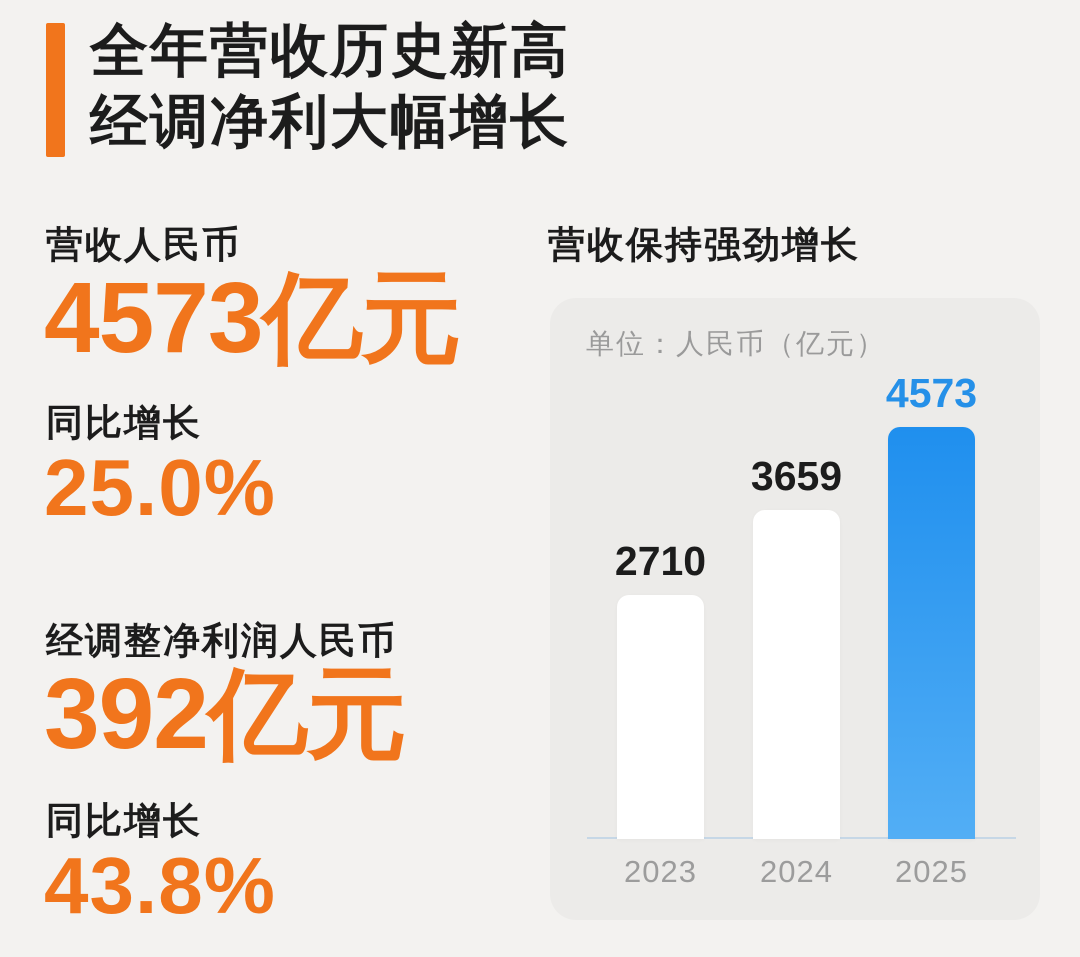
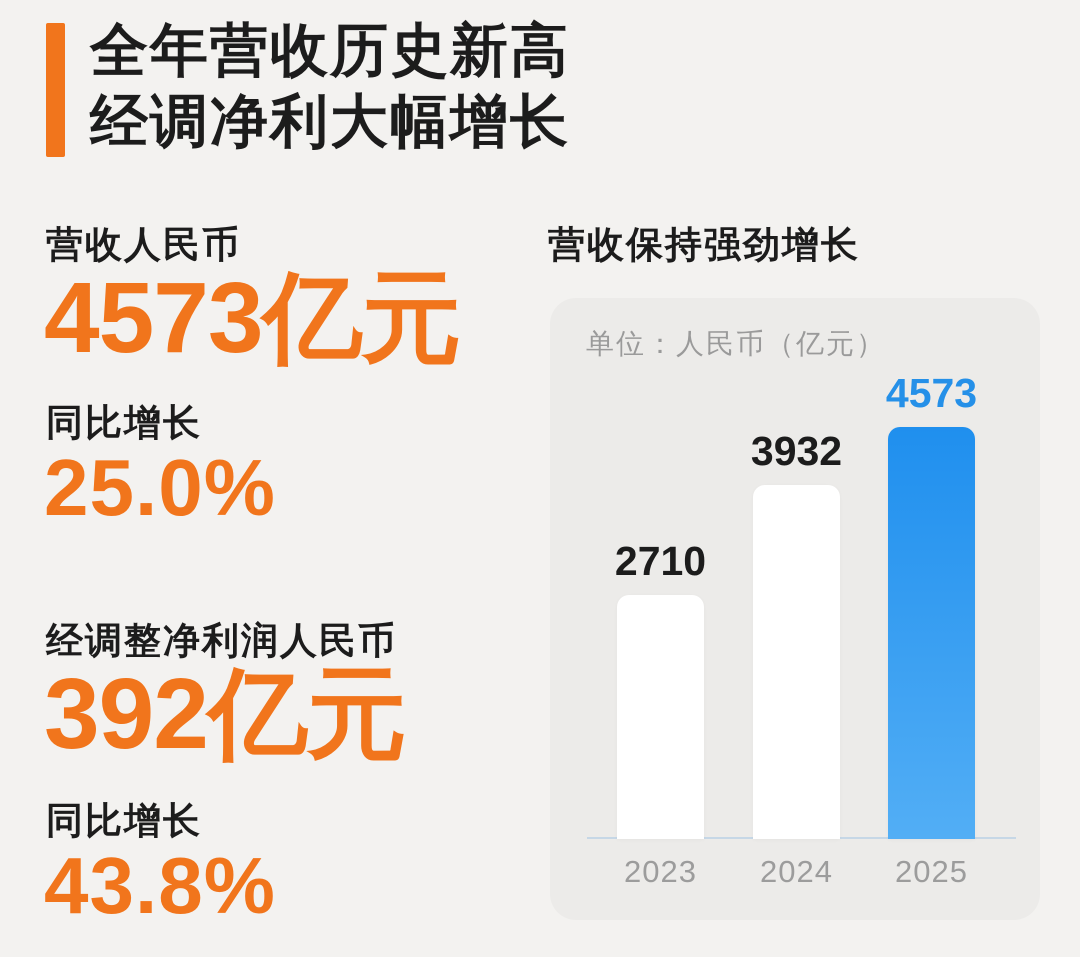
2024: 3659 -> 3932
